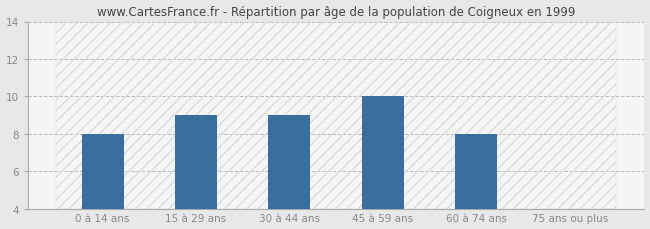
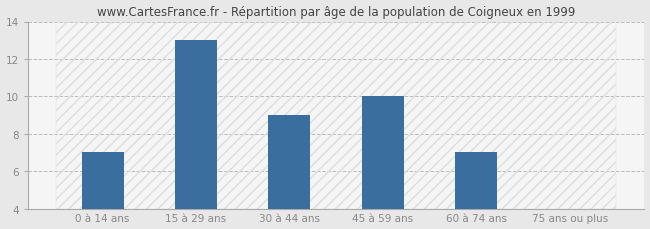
0 à 14 ans: 8 -> 7
15 à 29 ans: 9 -> 13
60 à 74 ans: 8 -> 7
